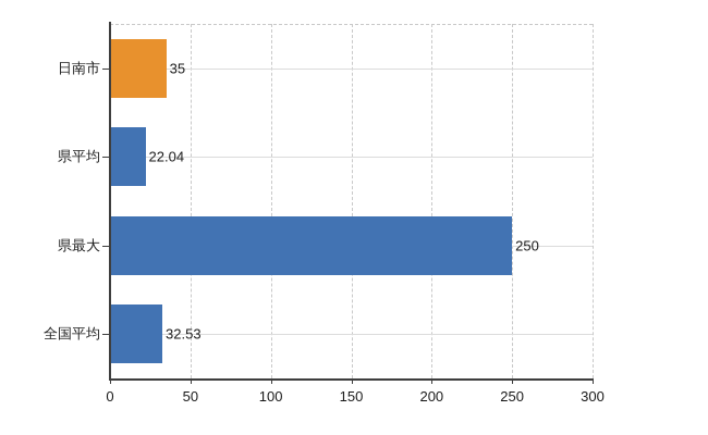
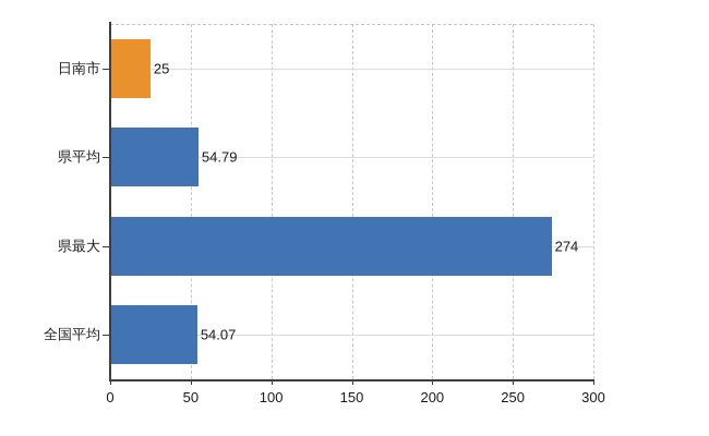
日南市: 35 -> 25
県平均: 22.04 -> 54.79
県最大: 250 -> 274
全国平均: 32.53 -> 54.07
